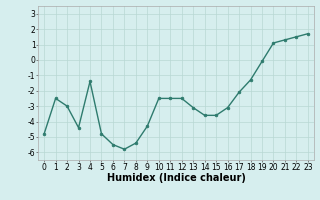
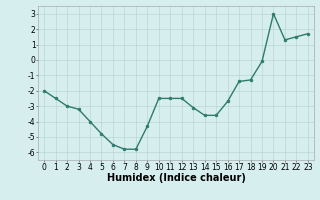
0: -4.8 -> -2.0
3: -4.4 -> -3.2
4: -1.4 -> -4.0
8: -5.4 -> -5.8
16: -3.1 -> -2.7
17: -2.1 -> -1.4
20: 1.1 -> 3.0
